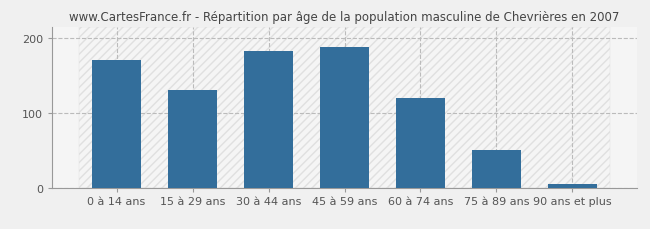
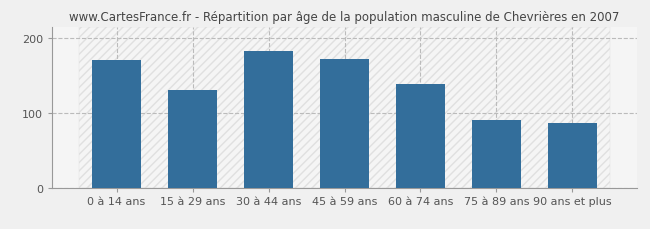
45 à 59 ans: 188 -> 172
60 à 74 ans: 120 -> 138
75 à 89 ans: 50 -> 90
90 ans et plus: 5 -> 86
